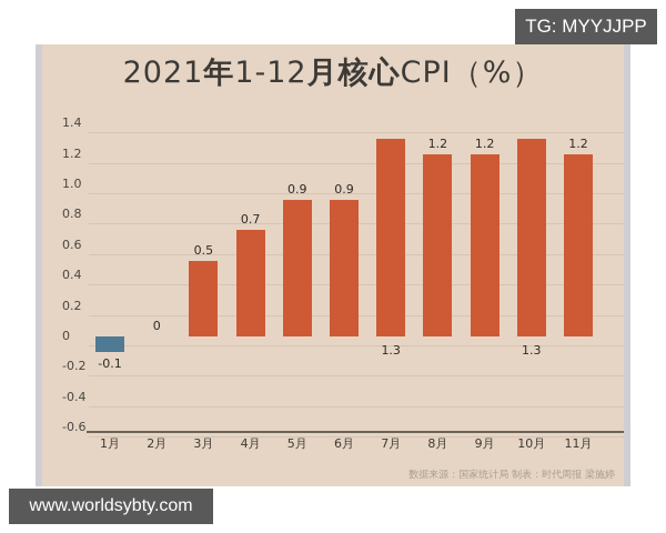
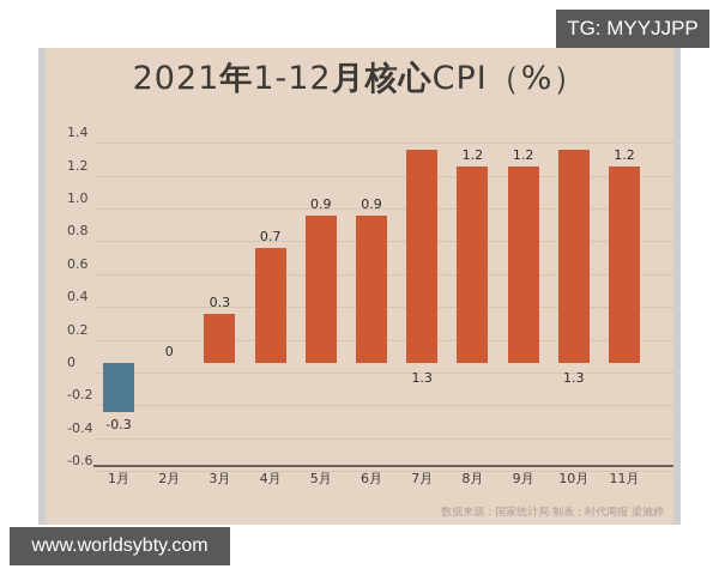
1月: -0.1 -> -0.3
3月: 0.5 -> 0.3
